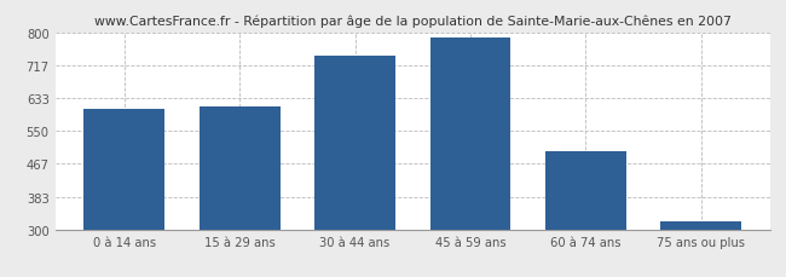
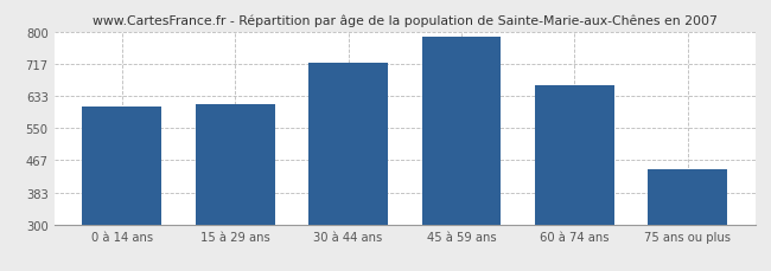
30 à 44 ans: 740 -> 720
60 à 74 ans: 500 -> 660
75 ans ou plus: 320 -> 445
